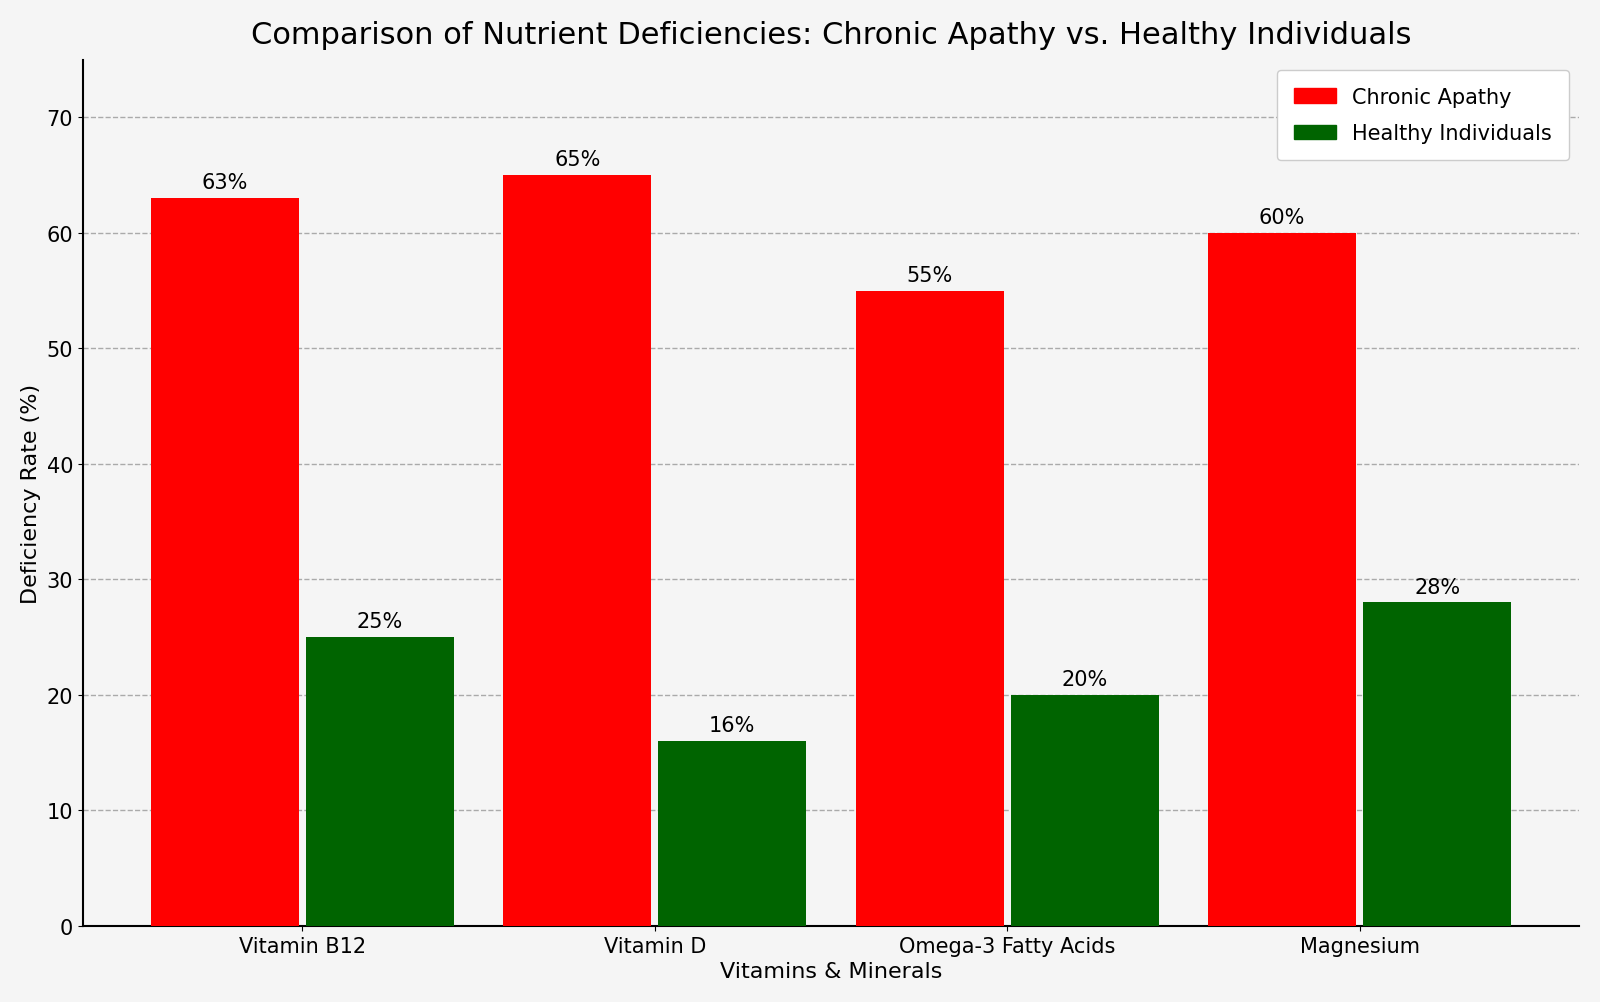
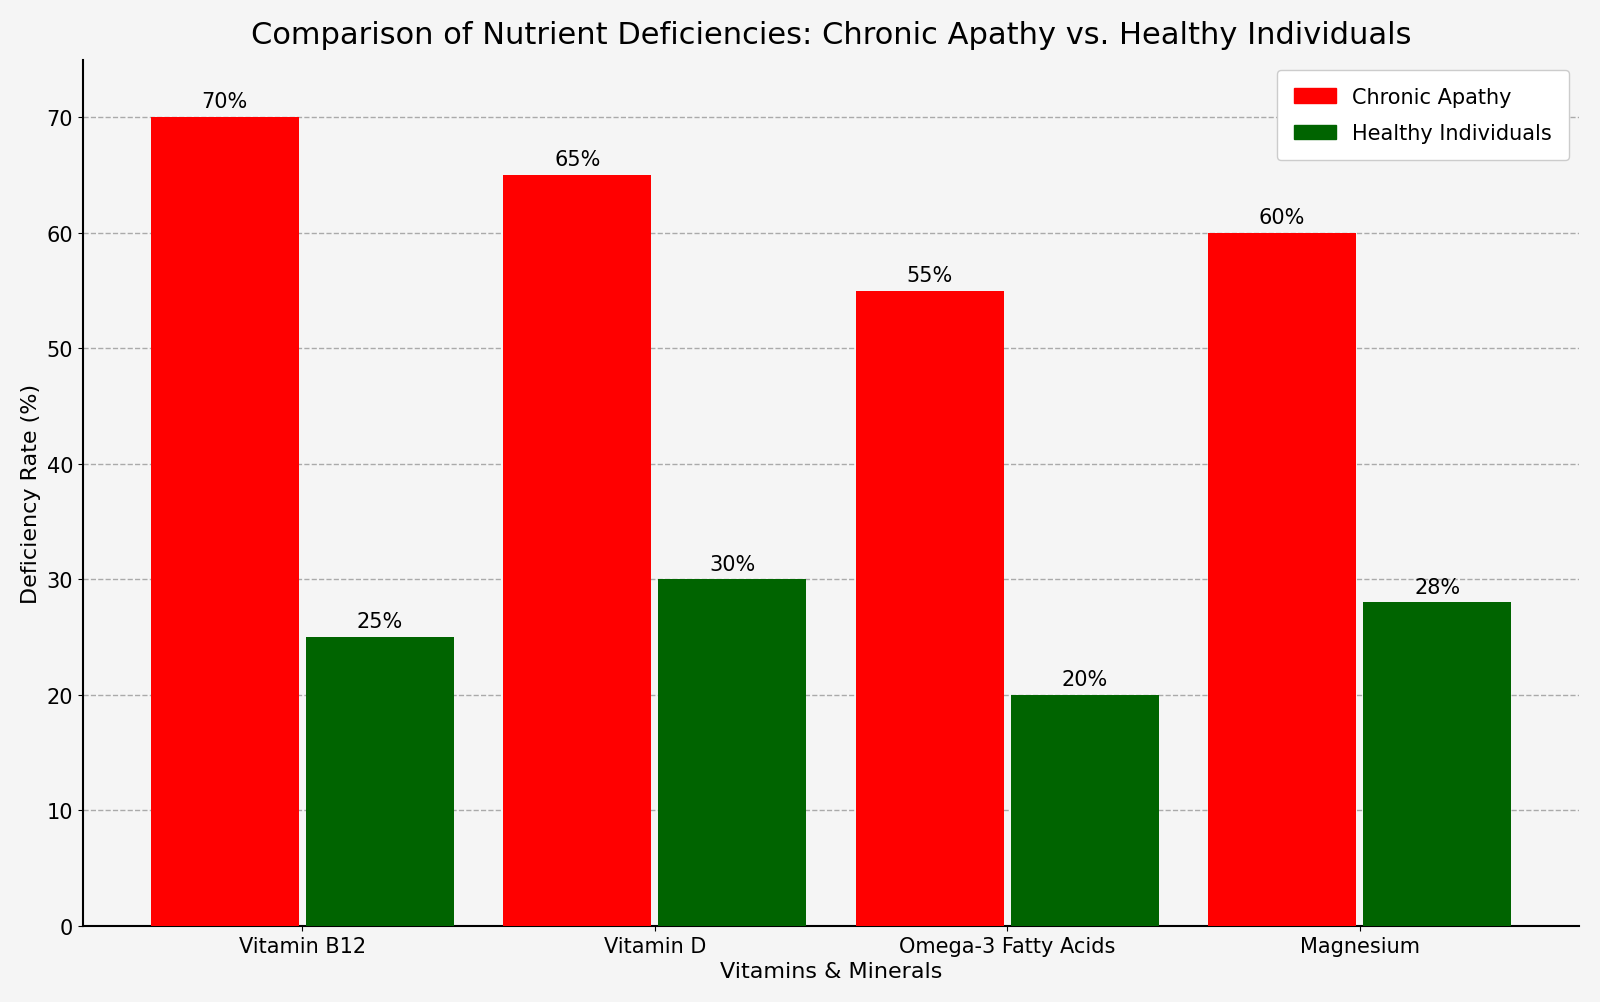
Chronic Apathy/Vitamin B12: 63% -> 70%
Healthy Individuals/Vitamin D: 16% -> 30%
